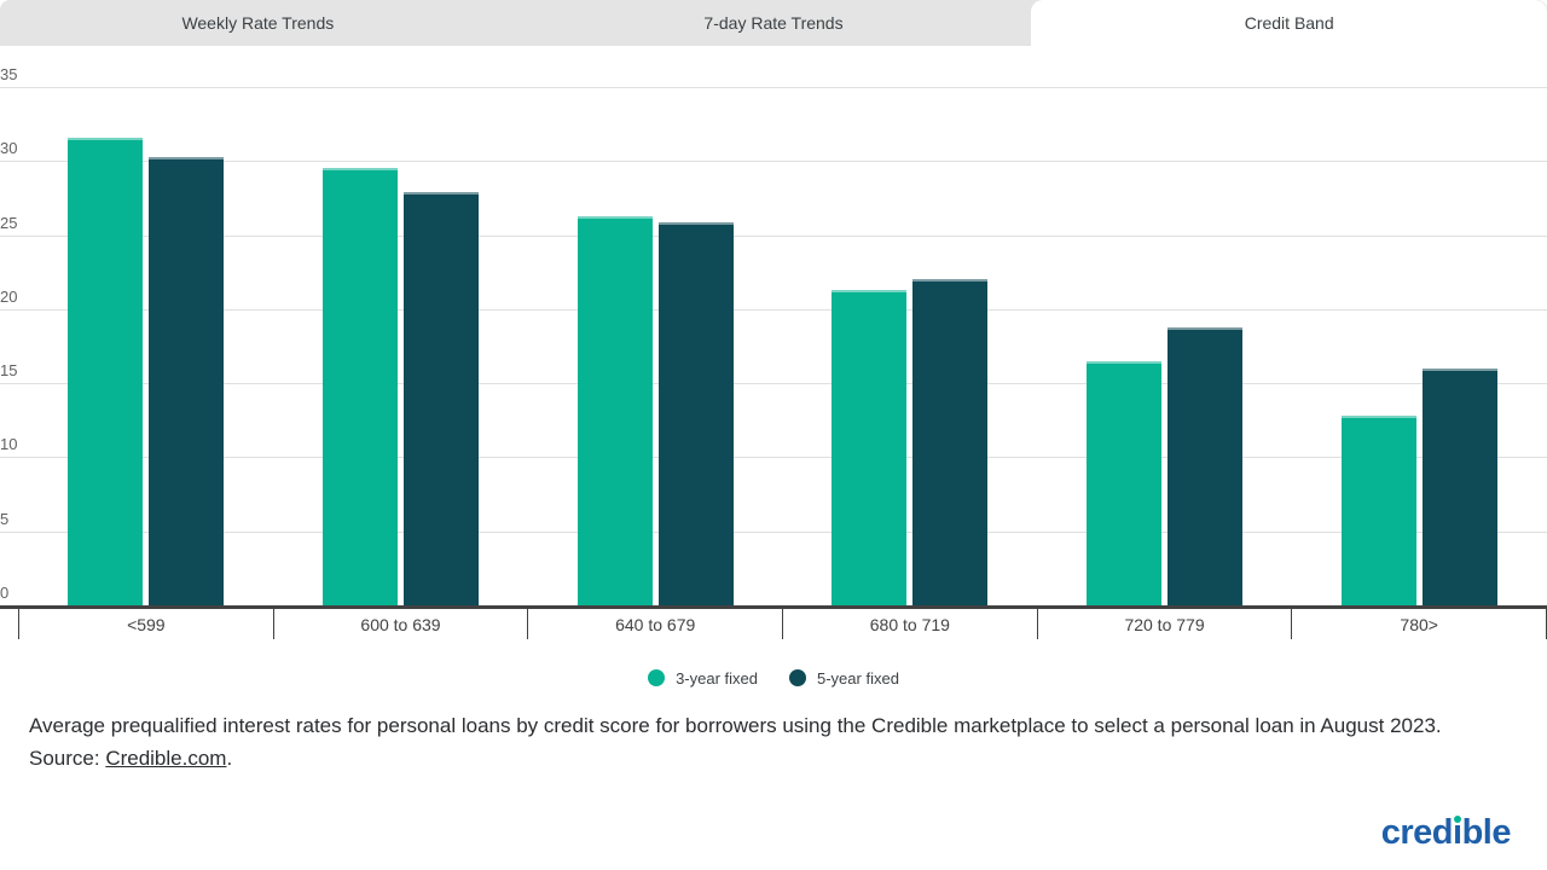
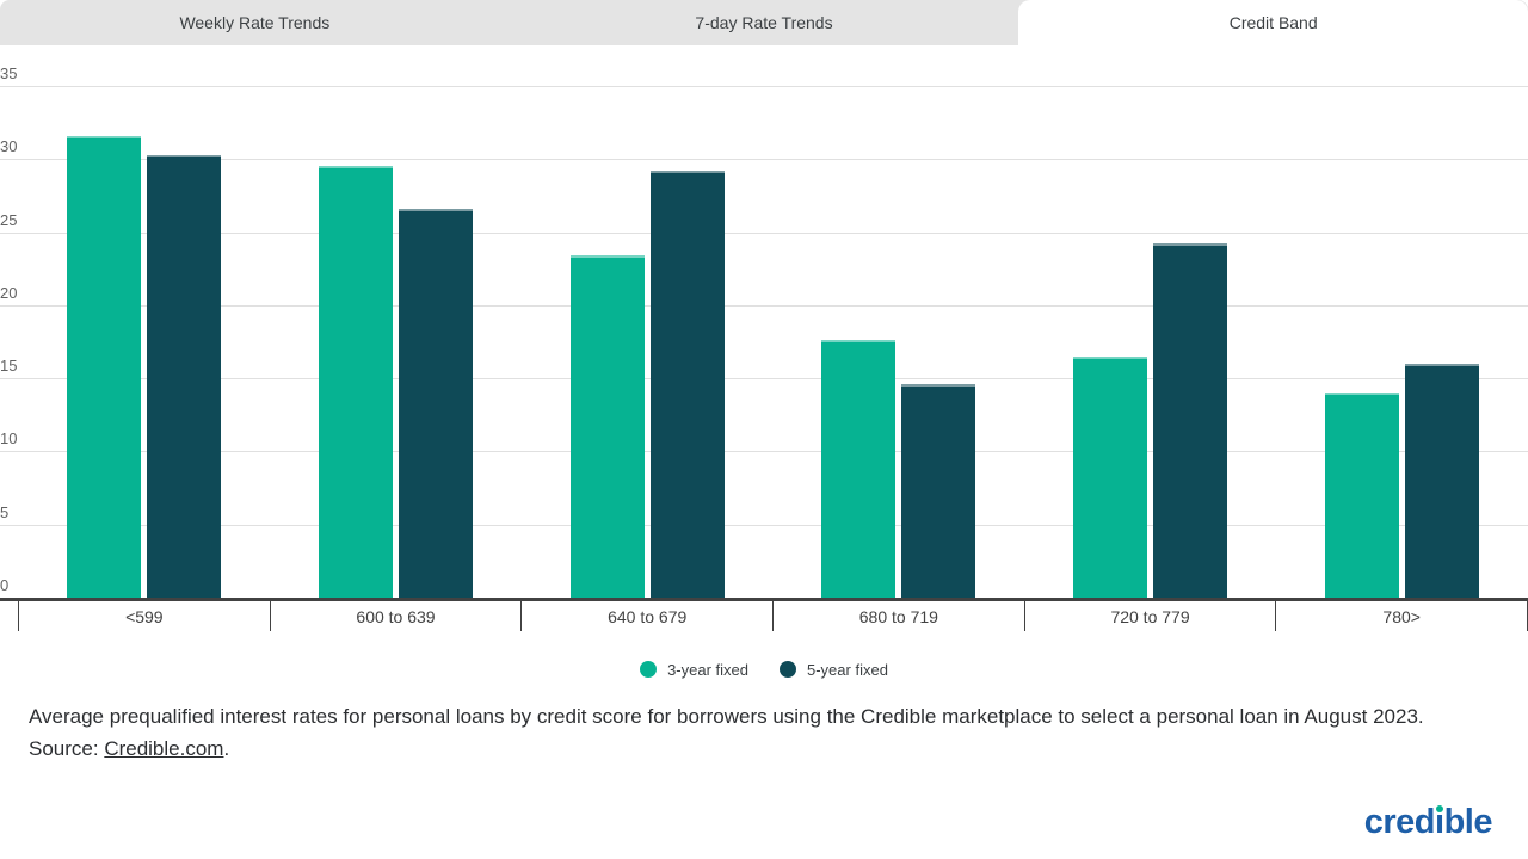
5-year fixed/600 to 639: 27.9 -> 26.6
3-year fixed/640 to 679: 26.3 -> 23.4
5-year fixed/640 to 679: 25.9 -> 29.2
3-year fixed/680 to 719: 21.3 -> 17.6
5-year fixed/680 to 719: 22.0 -> 14.6
5-year fixed/720 to 779: 18.8 -> 24.2
3-year fixed/780>: 12.8 -> 14.0
